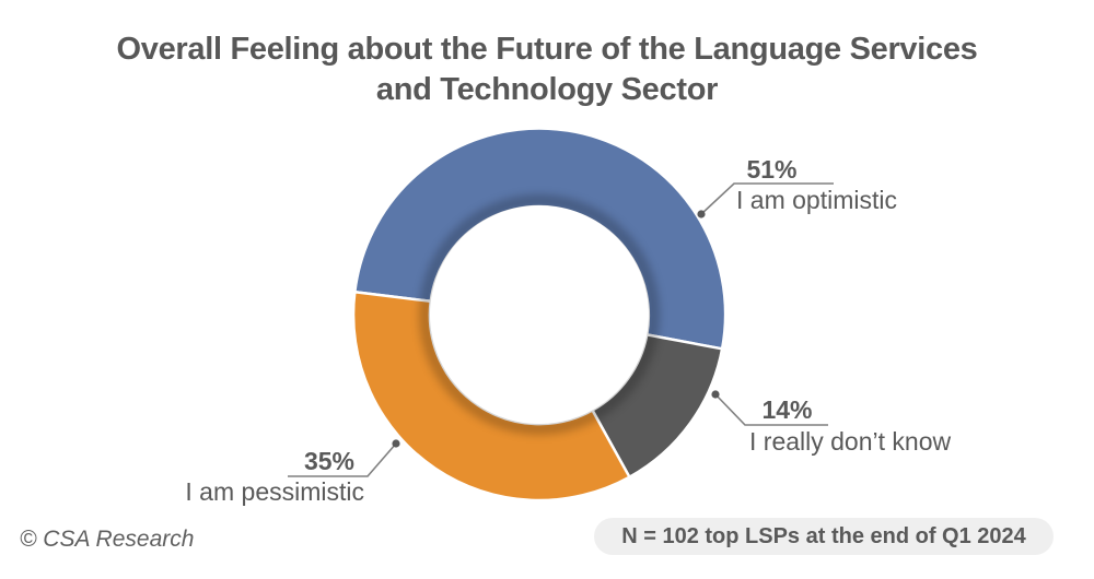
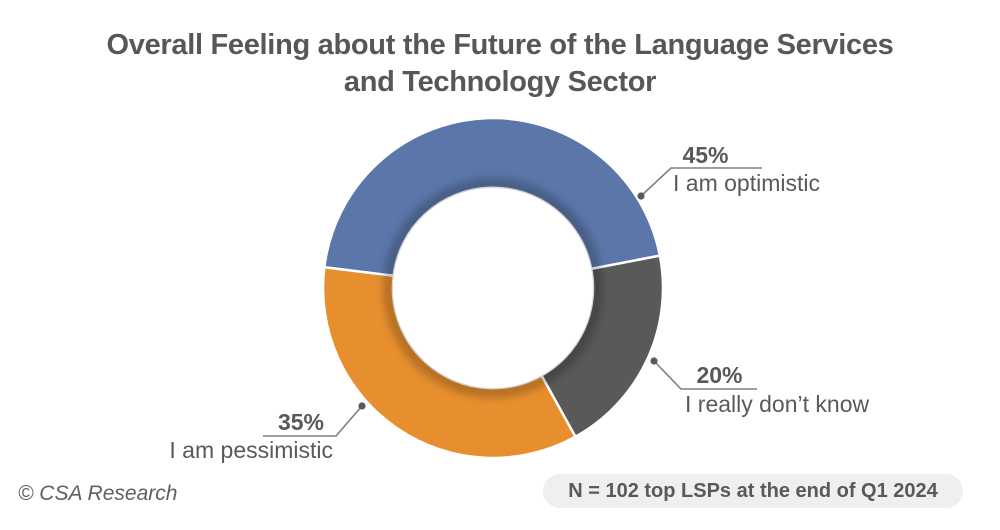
I am optimistic: 51% -> 45%
I really don’t know: 14% -> 20%
